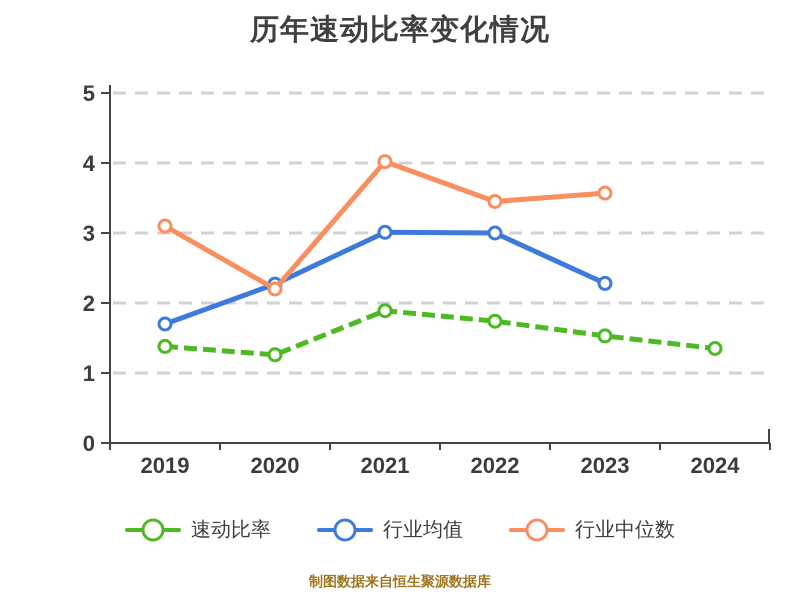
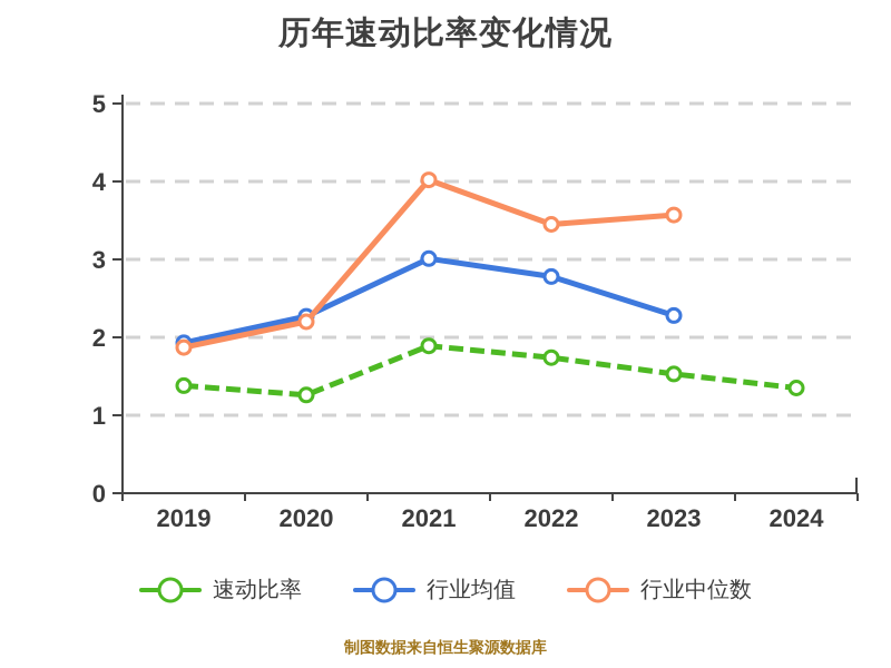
行业均值/2019: 1.7 -> 1.9
行业中位数/2019: 3.1 -> 1.9
行业均值/2022: 3.0 -> 2.8
